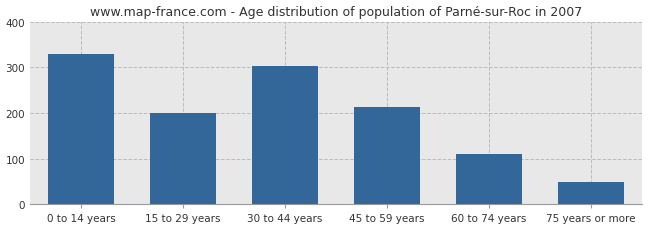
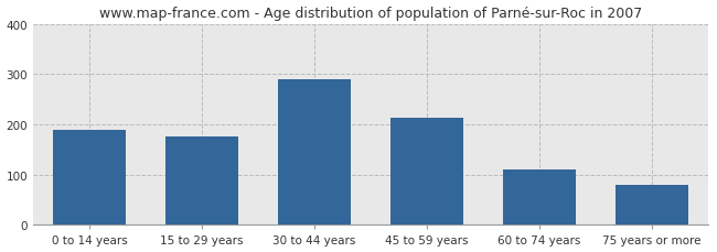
0 to 14 years: 330 -> 190
15 to 29 years: 200 -> 175
30 to 44 years: 303 -> 290
75 years or more: 50 -> 80
